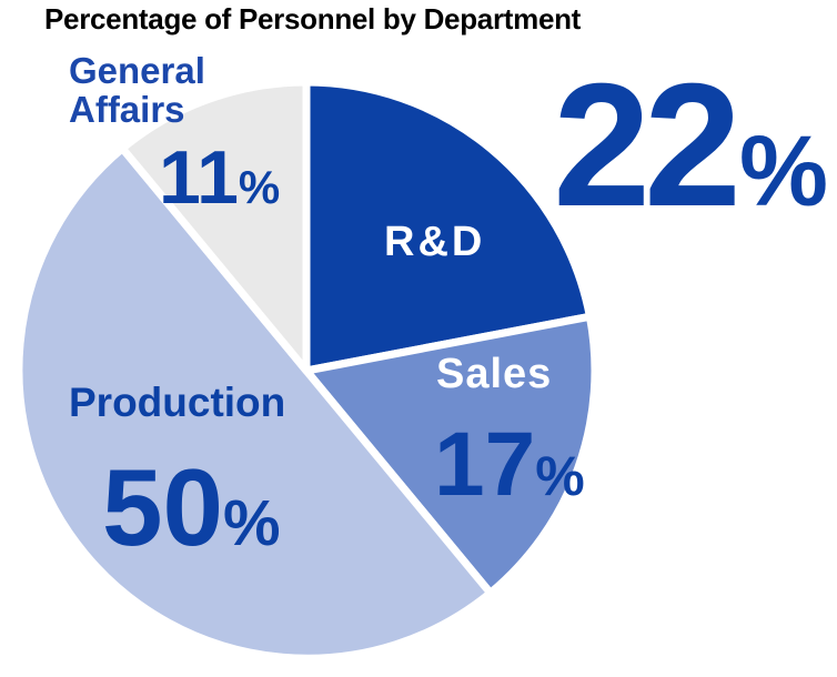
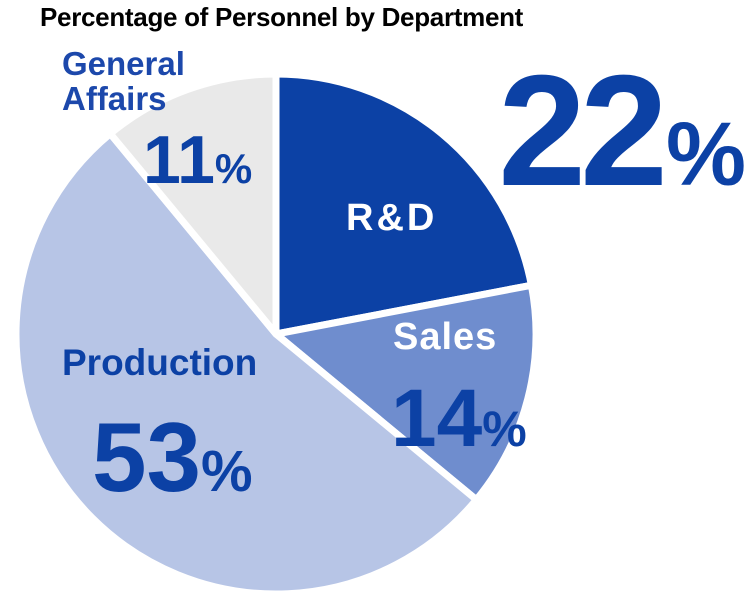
Sales: 17 -> 14
Production: 50 -> 53
